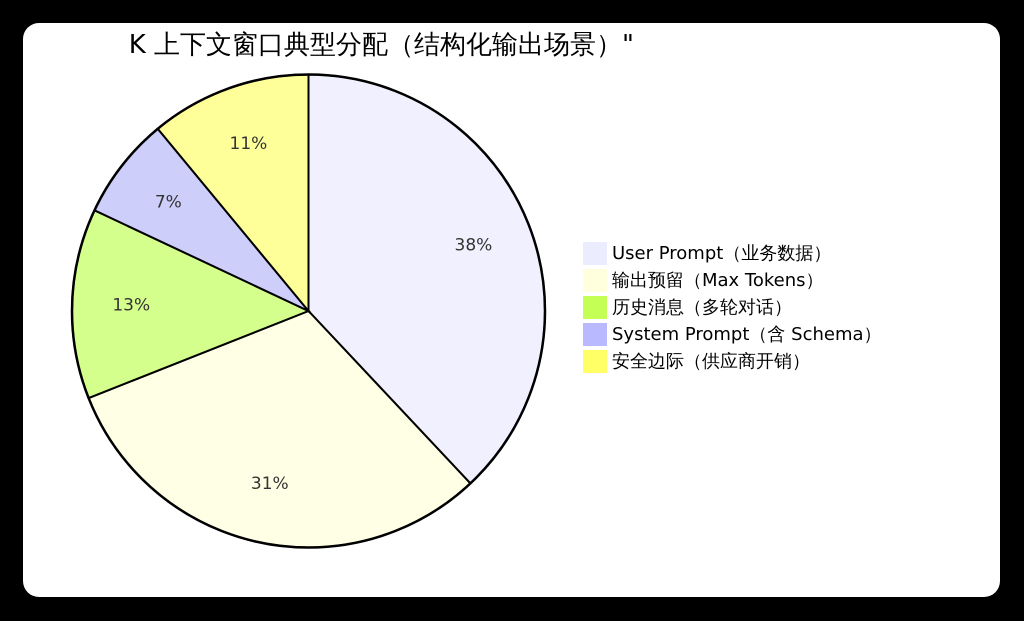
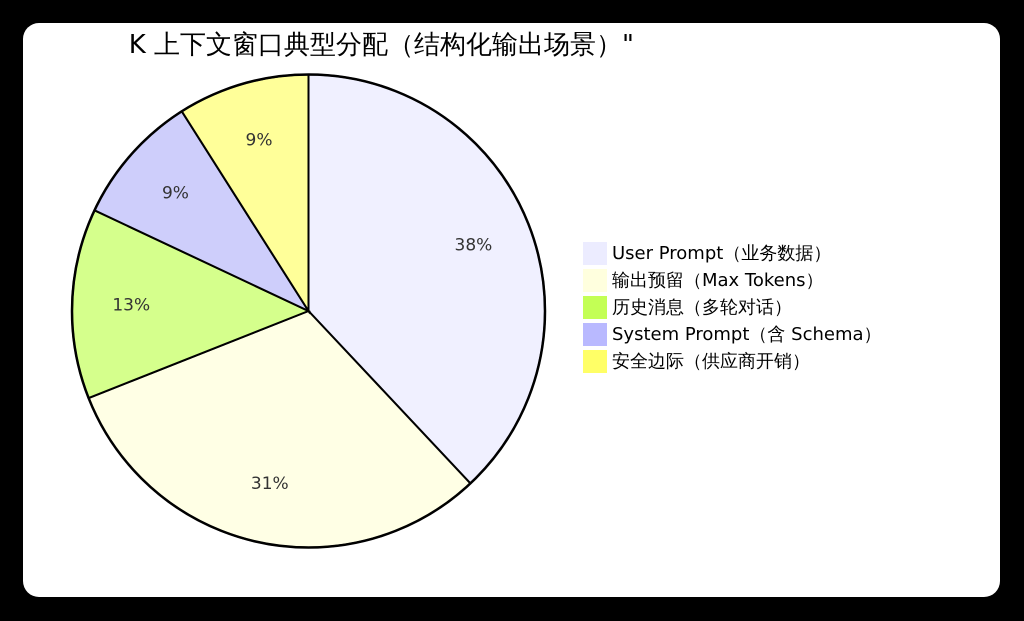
System Prompt（含 Schema）: 7% -> 9%
安全边际（供应商开销）: 11% -> 9%
